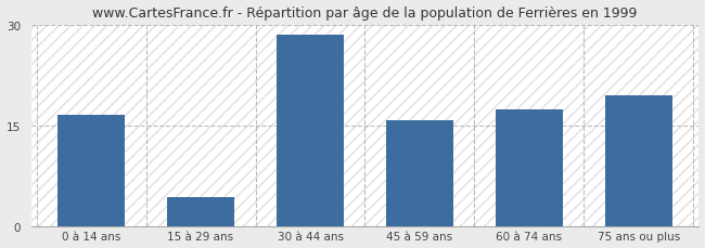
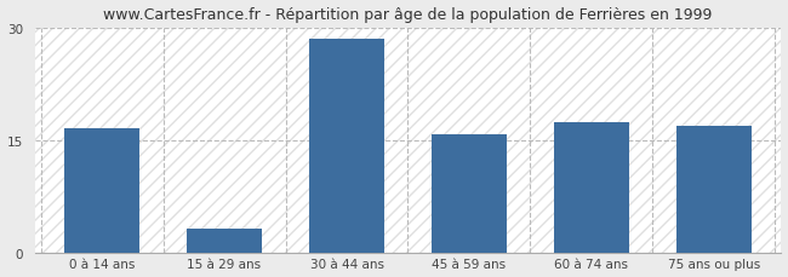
15 à 29 ans: 4.4 -> 3.3
75 ans ou plus: 19.6 -> 17.0
